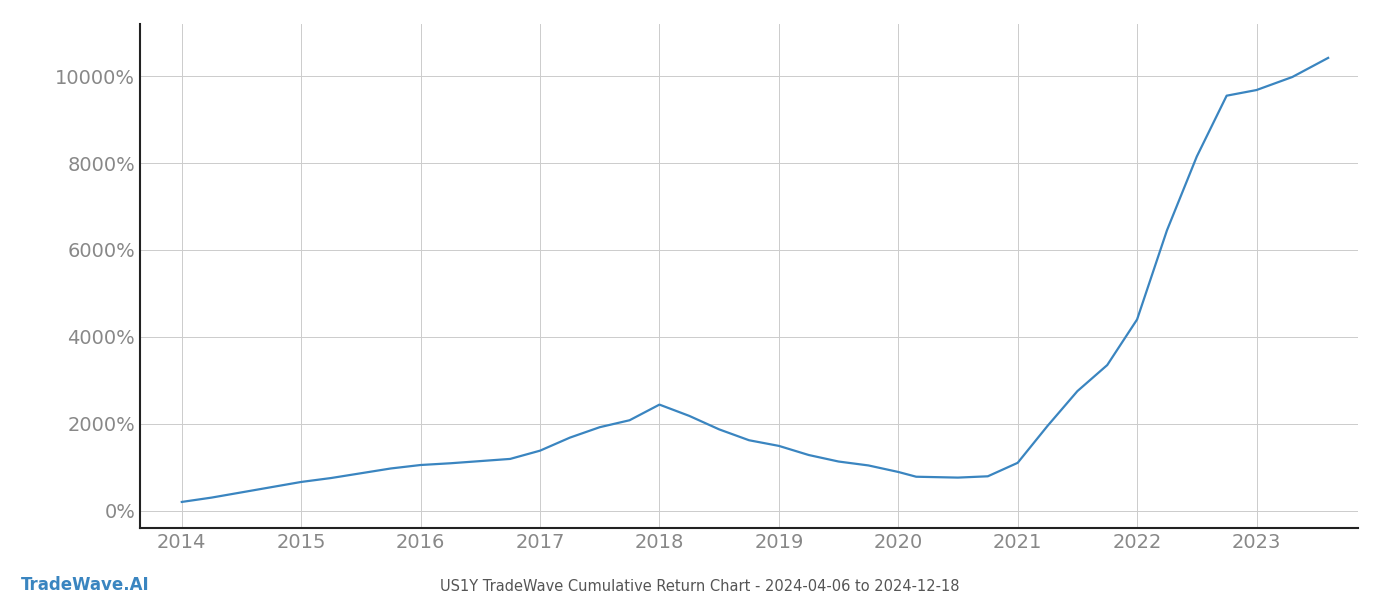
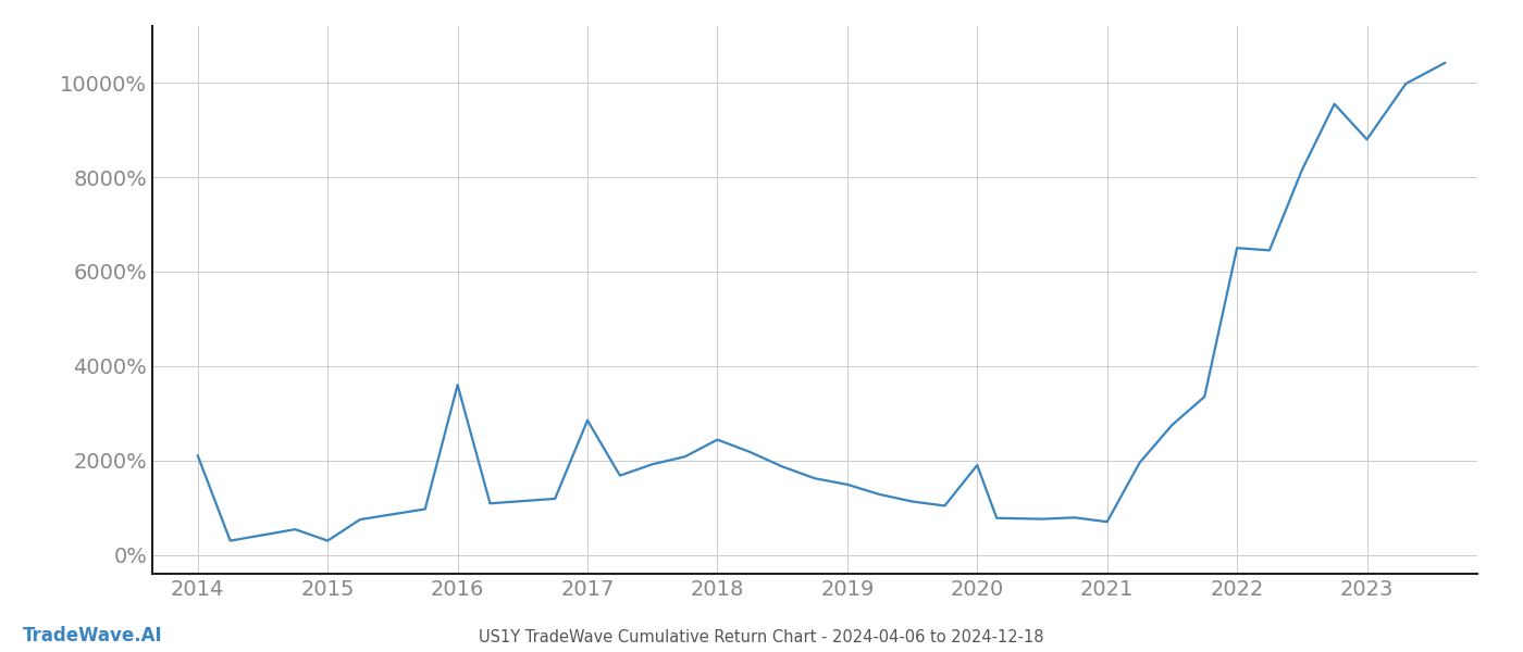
2014: 200% -> 2100%
2015: 660% -> 300%
2016: 1050% -> 3600%
2017: 1380% -> 2850%
2020: 890% -> 1900%
2021: 1100% -> 700%
2022: 4400% -> 6500%
2023: 9680% -> 8800%
